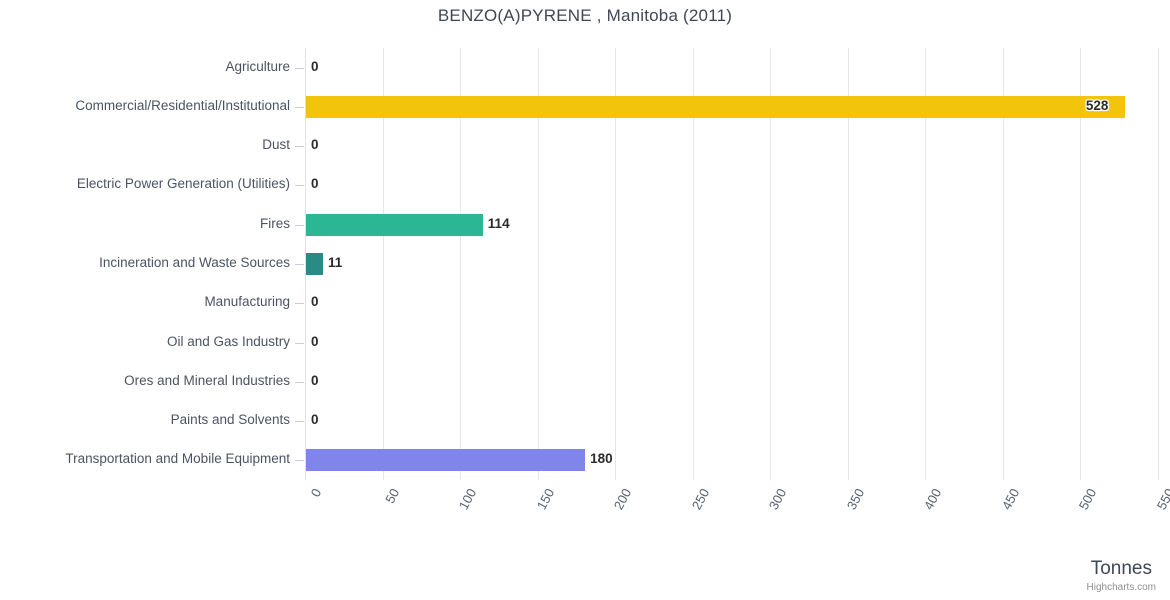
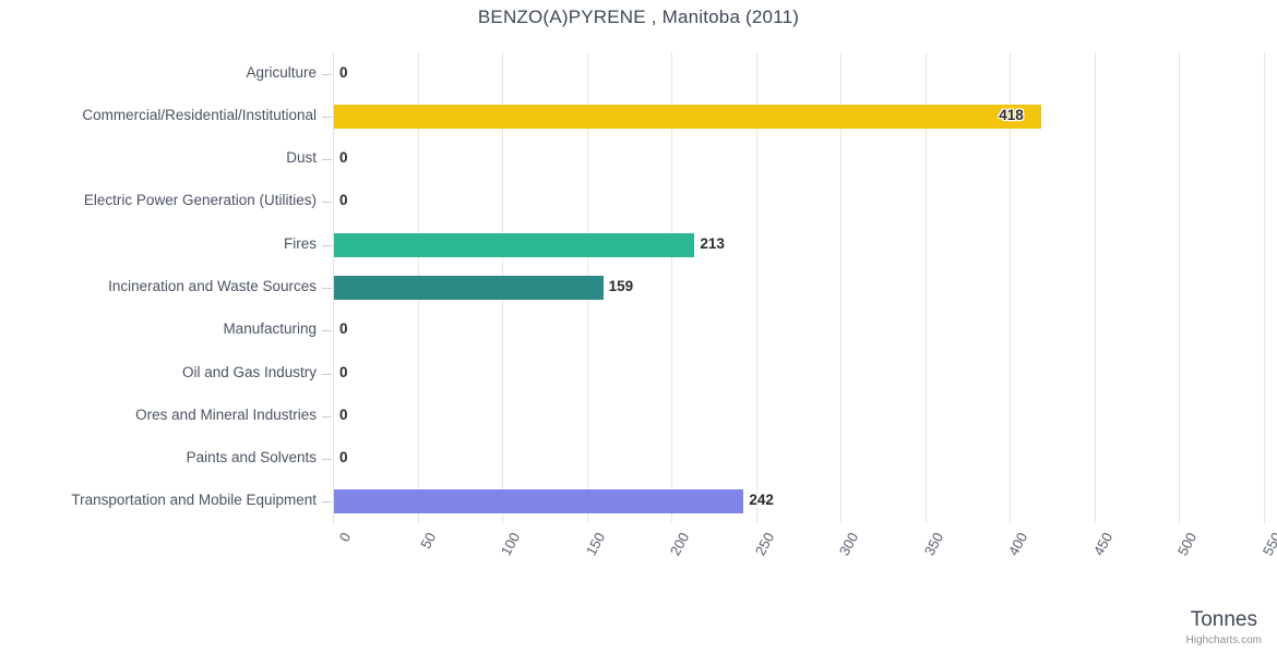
Commercial/Residential/Institutional: 528 -> 418
Fires: 114 -> 213
Incineration and Waste Sources: 11 -> 159
Transportation and Mobile Equipment: 180 -> 242
